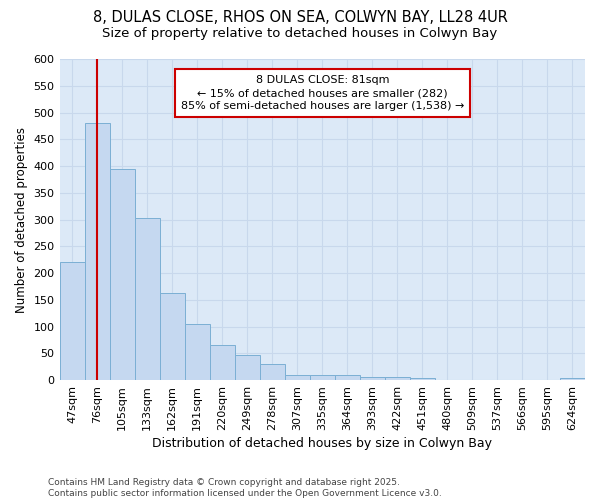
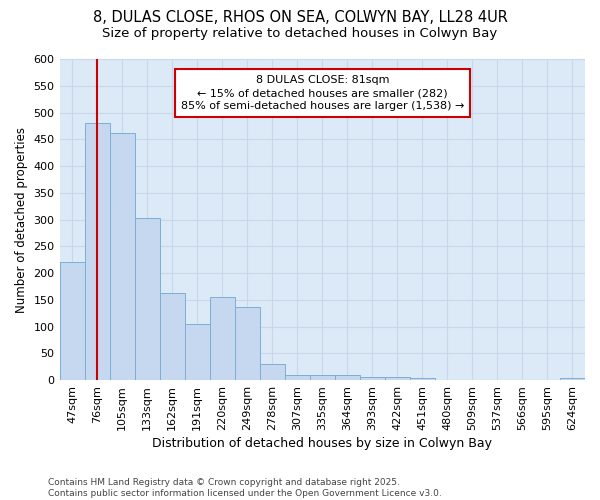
105sqm: 395 -> 462
220sqm: 65 -> 156
249sqm: 47 -> 136
